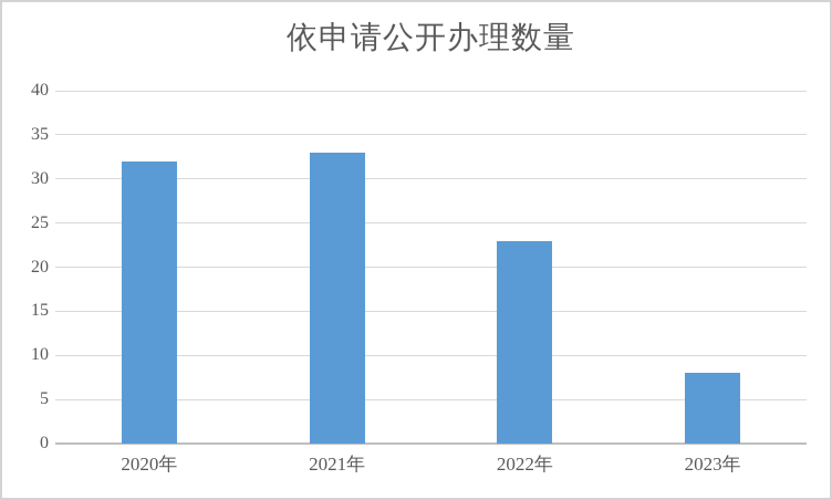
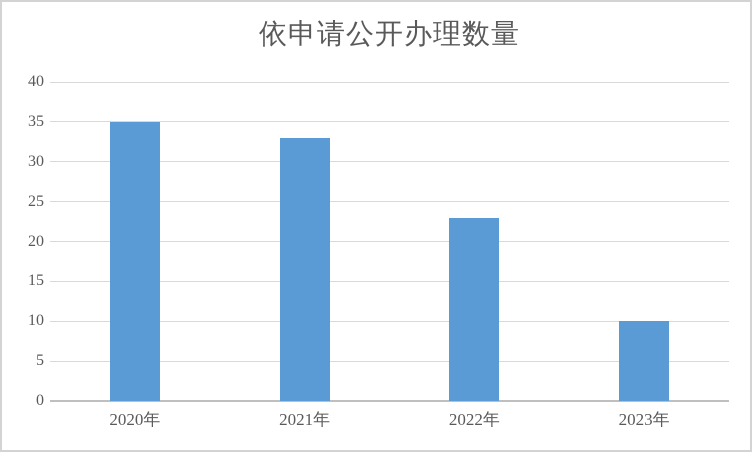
2020年: 32 -> 35
2023年: 8 -> 10
